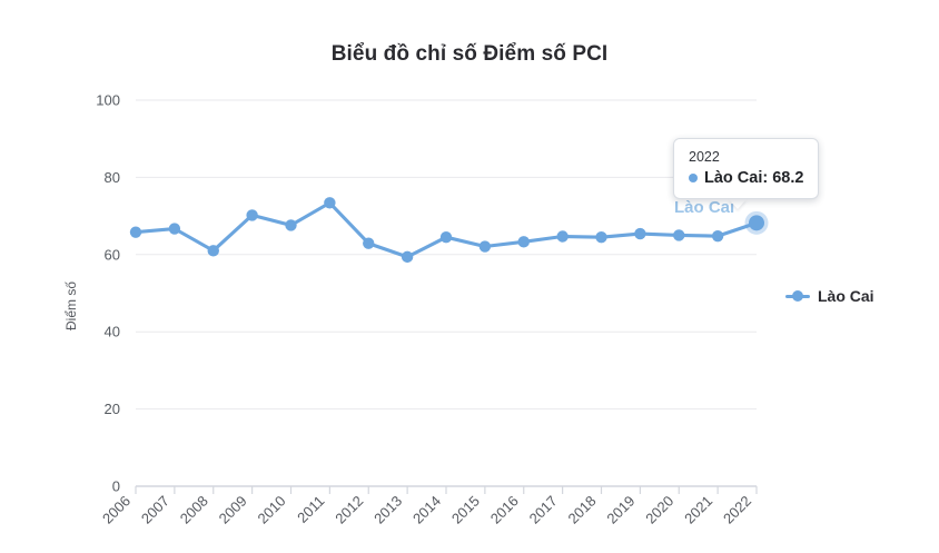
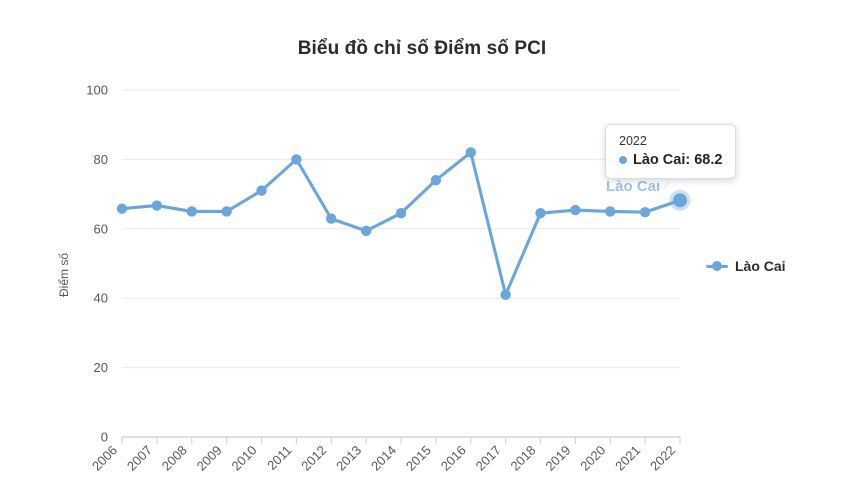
2008: 61 -> 65
2009: 70 -> 65
2010: 68 -> 71
2011: 73 -> 80
2015: 62 -> 74
2016: 63 -> 82
2017: 65 -> 41
